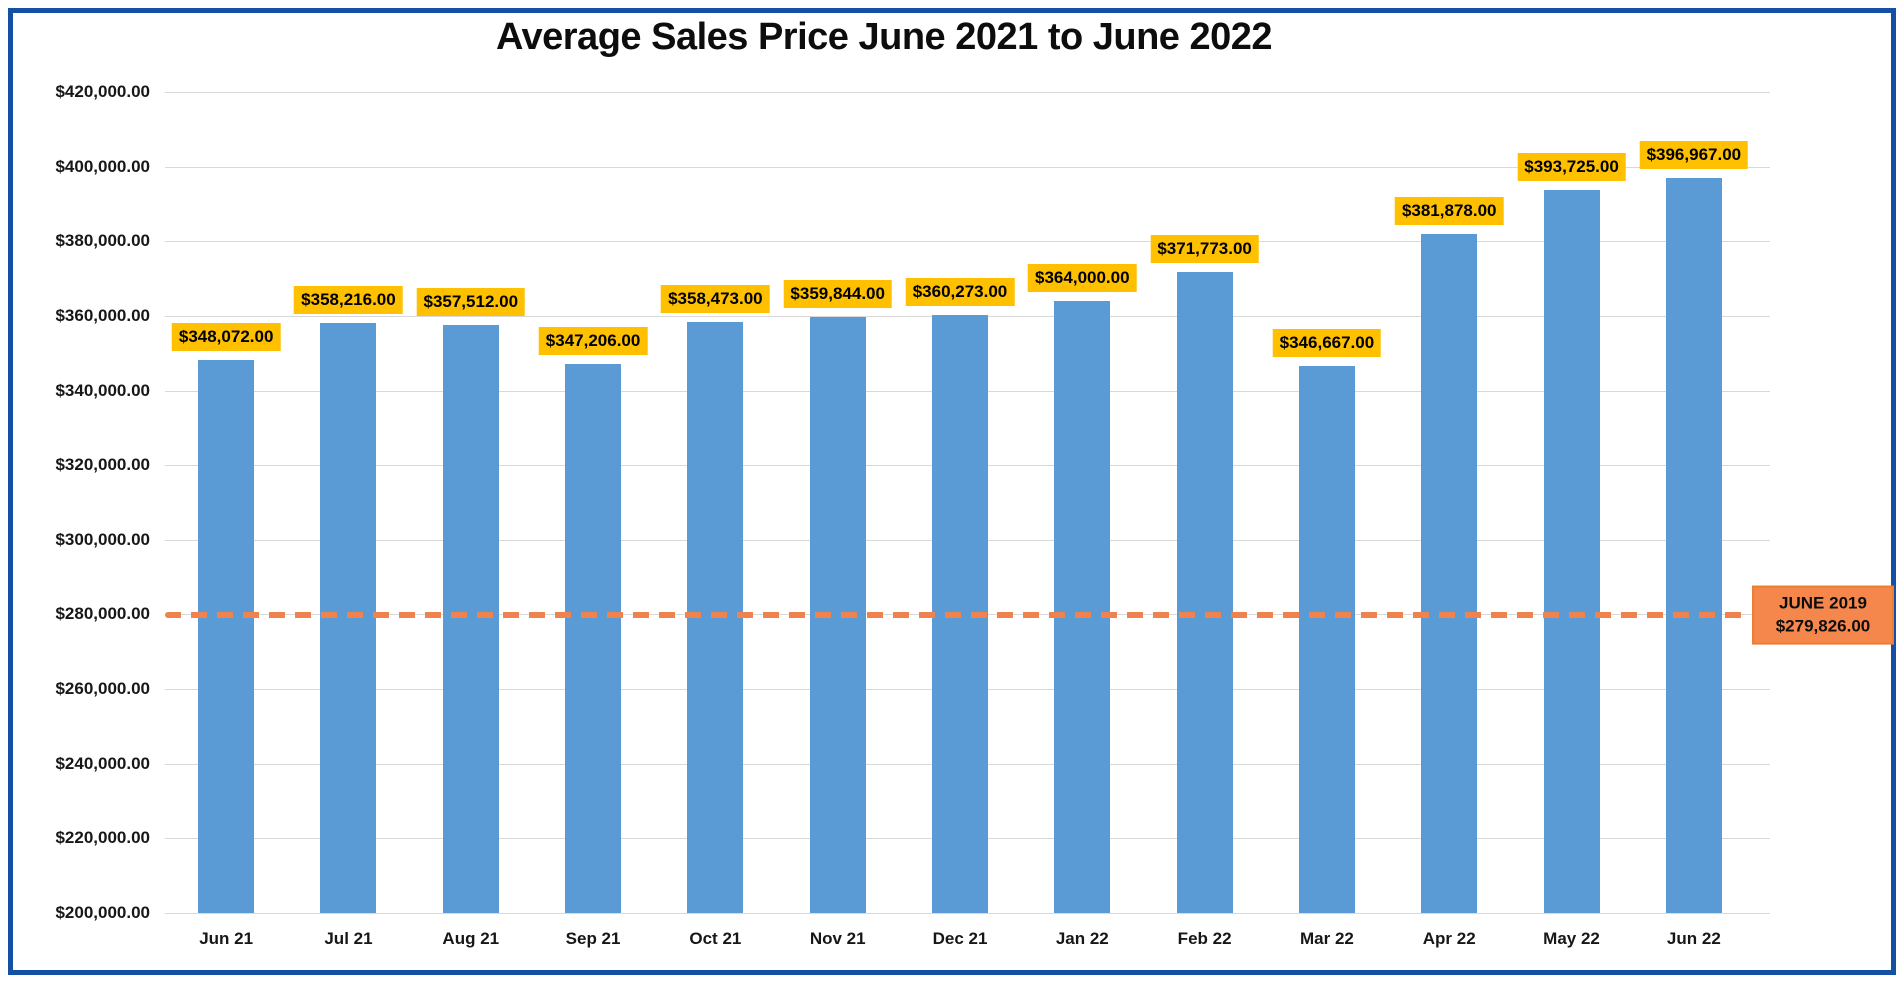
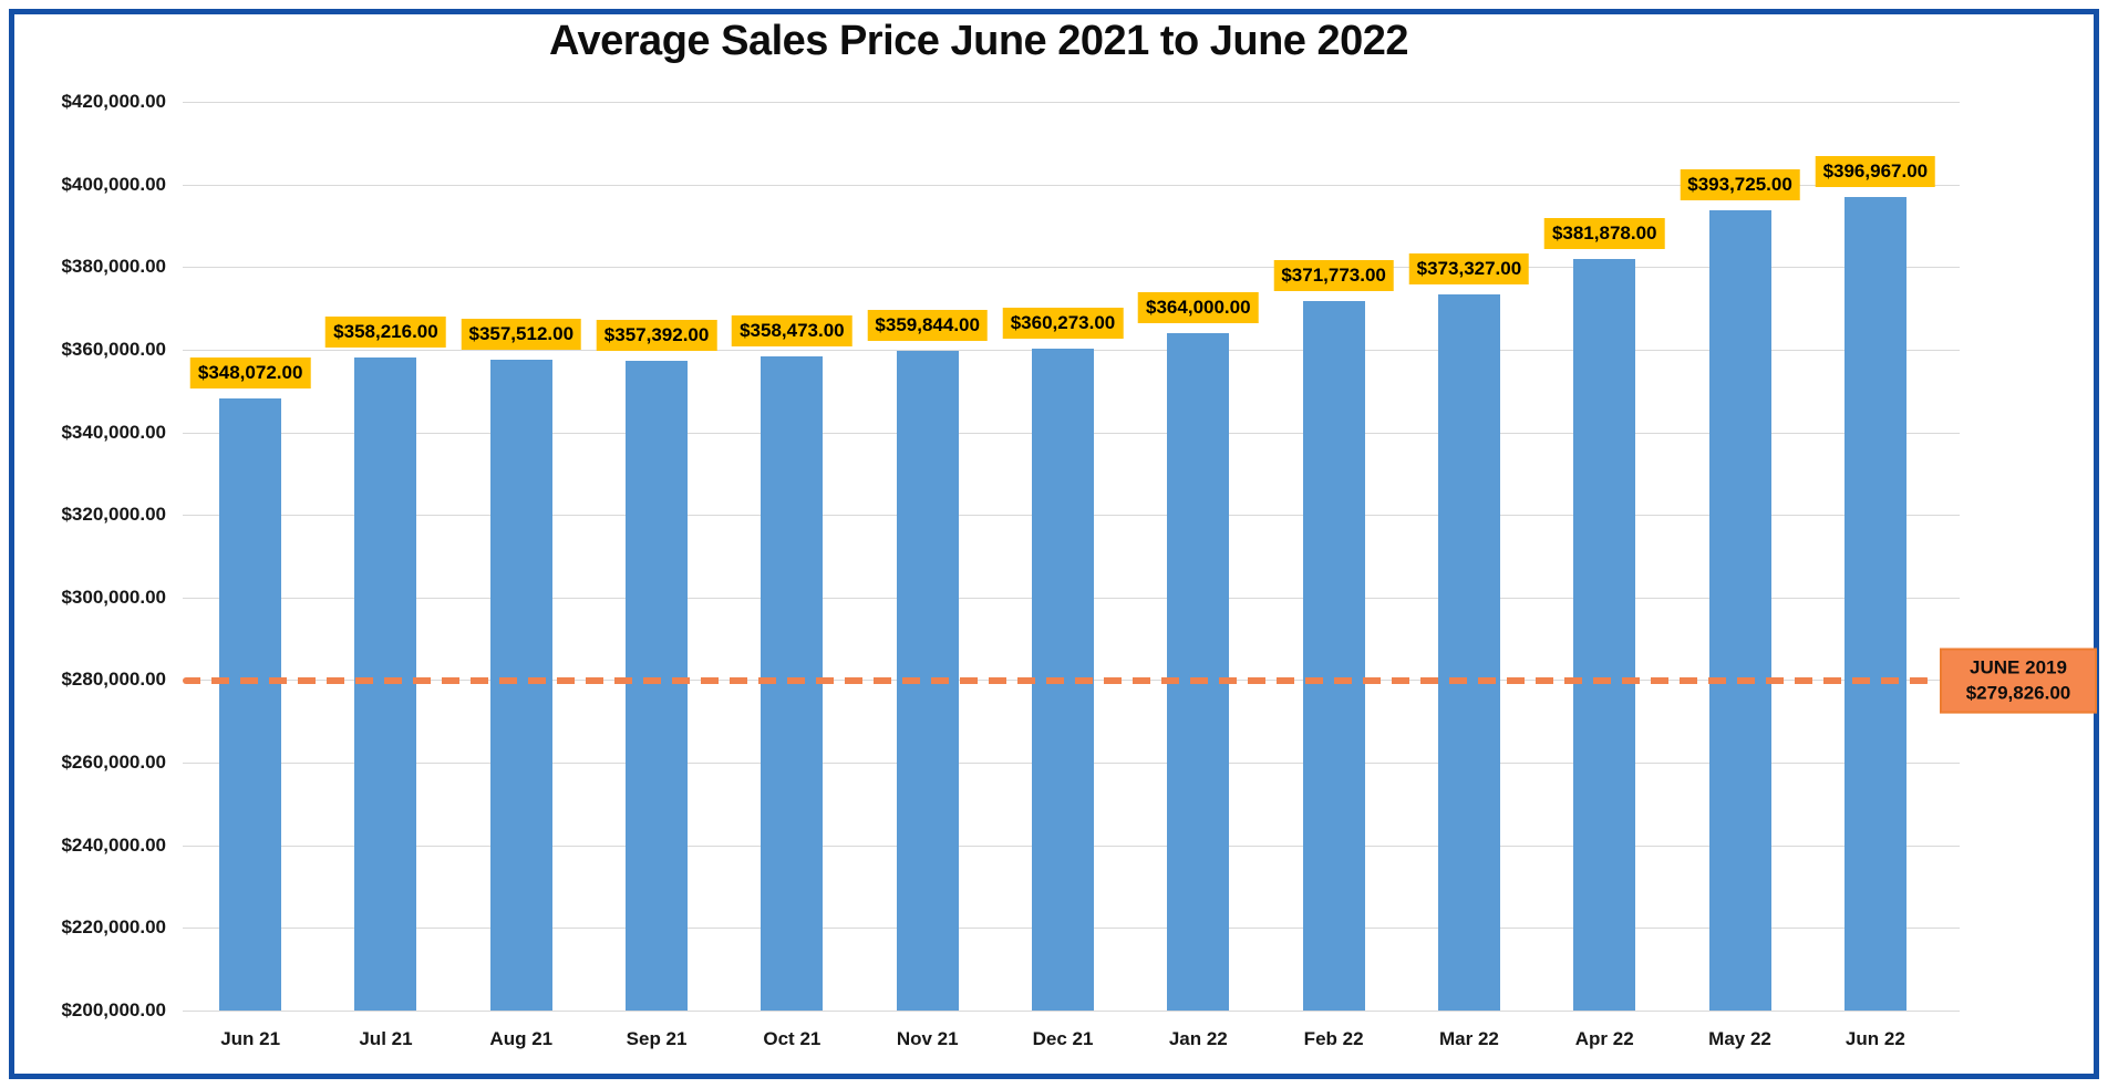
Sep 21: $347,206.00 -> $357,392.00
Mar 22: $346,667.00 -> $373,327.00
